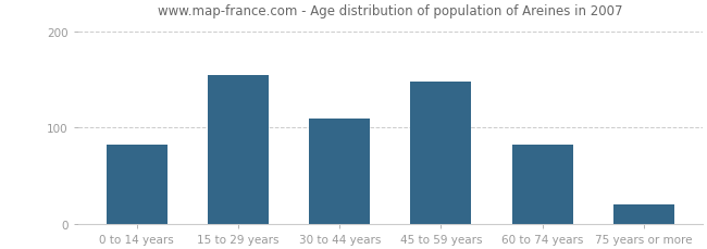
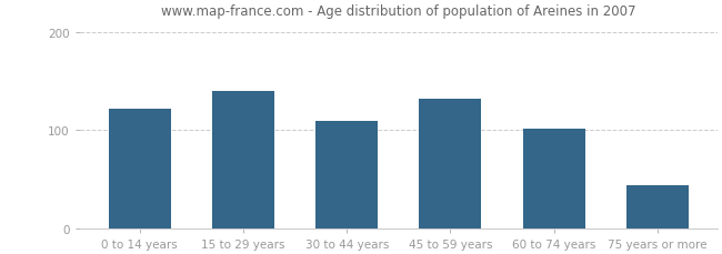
0 to 14 years: 82 -> 122
15 to 29 years: 155 -> 140
45 to 59 years: 148 -> 132
60 to 74 years: 82 -> 102
75 years or more: 20 -> 44
